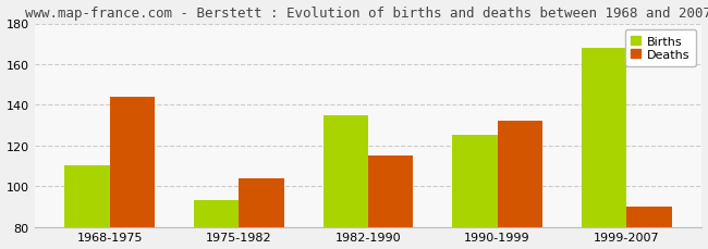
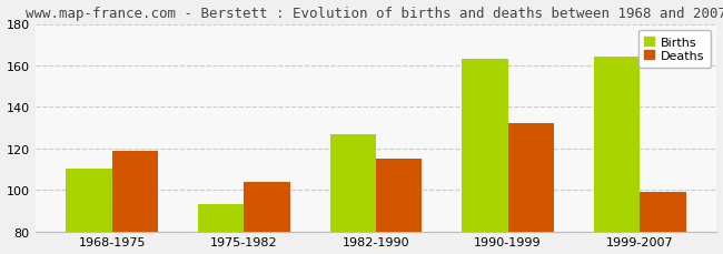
Deaths/1968-1975: 144 -> 119
Births/1982-1990: 135 -> 127
Births/1990-1999: 125 -> 163
Births/1999-2007: 168 -> 164
Deaths/1999-2007: 90 -> 99
